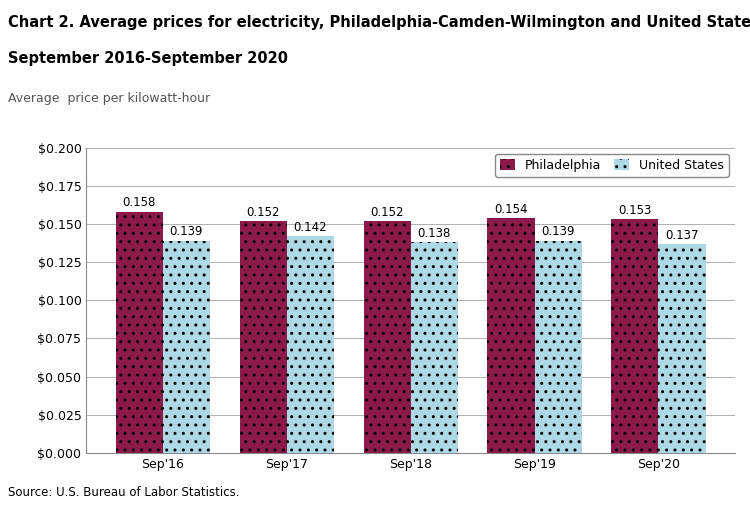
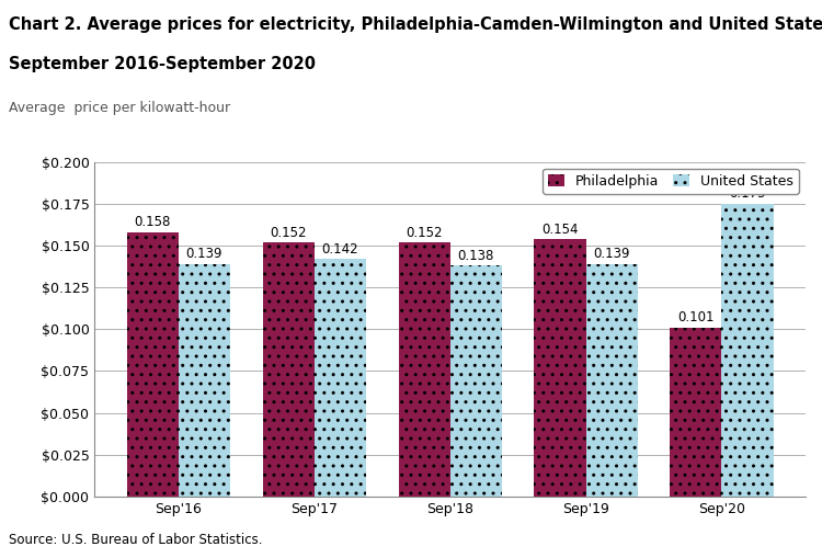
Philadelphia/Sep'20: 0.153 -> 0.101
United States/Sep'20: 0.137 -> 0.175
